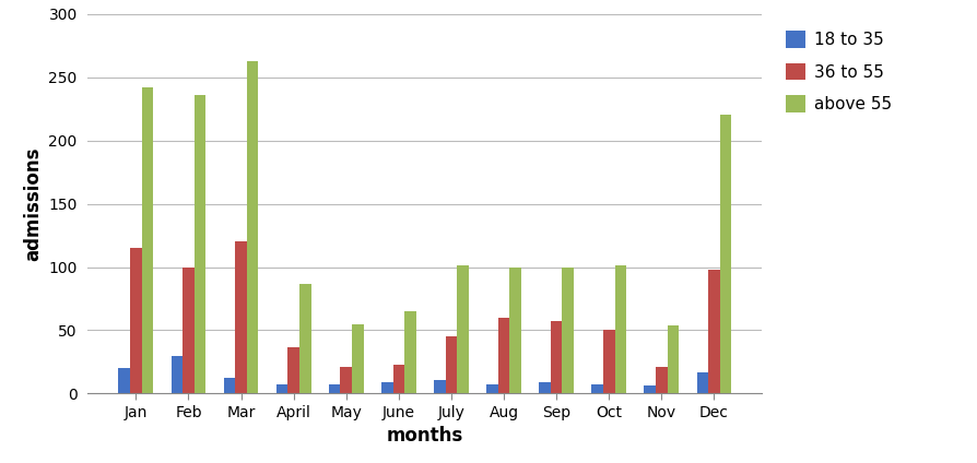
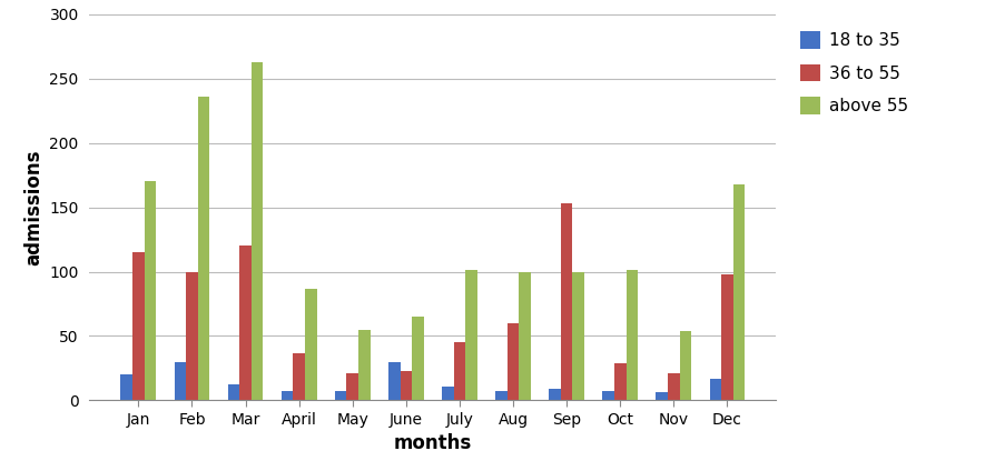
above 55/Jan: 242 -> 170
18 to 35/June: 9 -> 30
36 to 55/Sep: 57 -> 153
36 to 55/Oct: 50 -> 29
above 55/Dec: 220 -> 168
